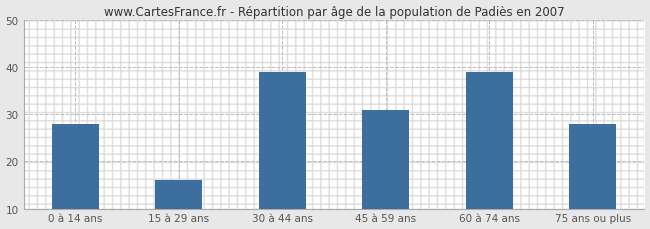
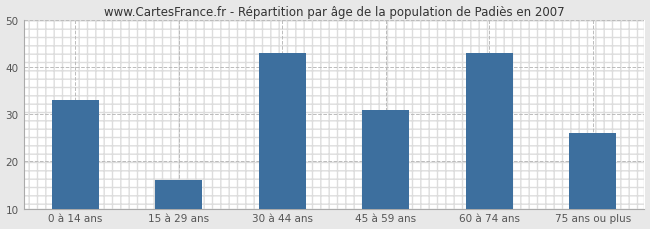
0 à 14 ans: 28 -> 33
30 à 44 ans: 39 -> 43
60 à 74 ans: 39 -> 43
75 ans ou plus: 28 -> 26
